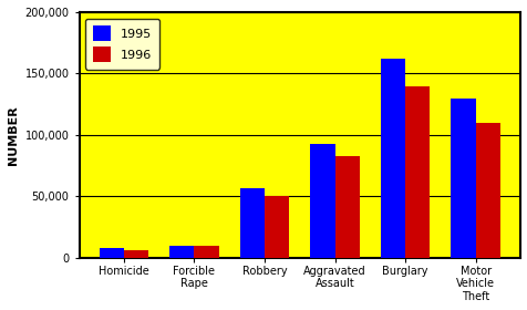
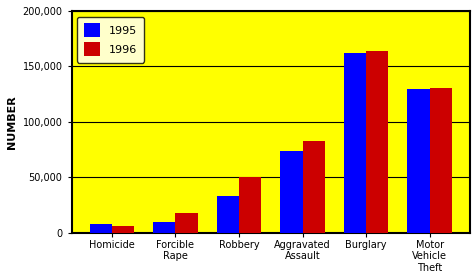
1996/Forcible Rape: 10,000 -> 18,000
1995/Robbery: 57,000 -> 33,000
1995/Aggravated Assault: 93,000 -> 74,000
1996/Burglary: 140,000 -> 164,000
1996/Motor Vehicle Theft: 110,000 -> 131,000
